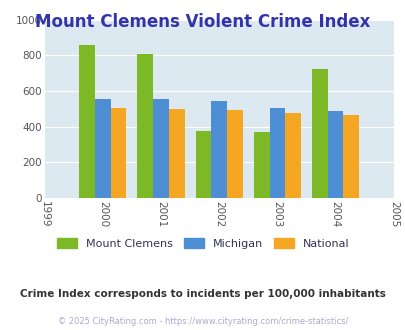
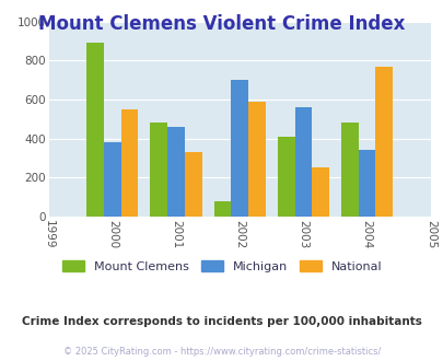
Mount Clemens/2000: 860 -> 890
Michigan/2000: 550 -> 380
National/2000: 510 -> 550
Mount Clemens/2001: 810 -> 480
Michigan/2001: 560 -> 460
National/2001: 500 -> 330
Mount Clemens/2002: 380 -> 80
Michigan/2002: 540 -> 700
National/2002: 490 -> 590
Mount Clemens/2003: 370 -> 410
Michigan/2003: 510 -> 560
National/2003: 480 -> 250
Mount Clemens/2004: 720 -> 480
Michigan/2004: 490 -> 340
National/2004: 460 -> 770
